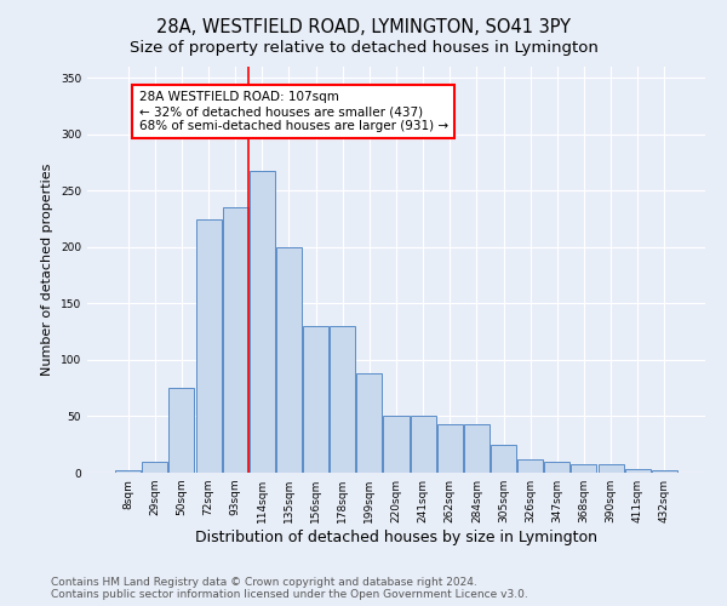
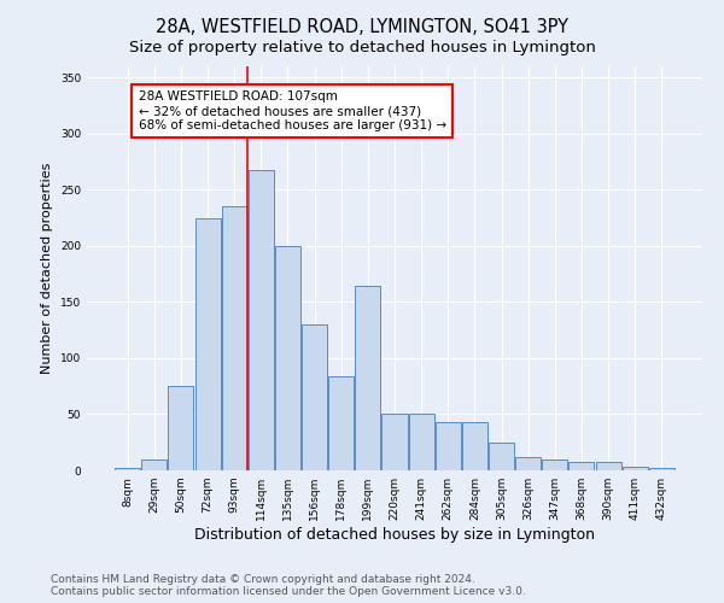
178sqm: 130 -> 84
199sqm: 88 -> 164
